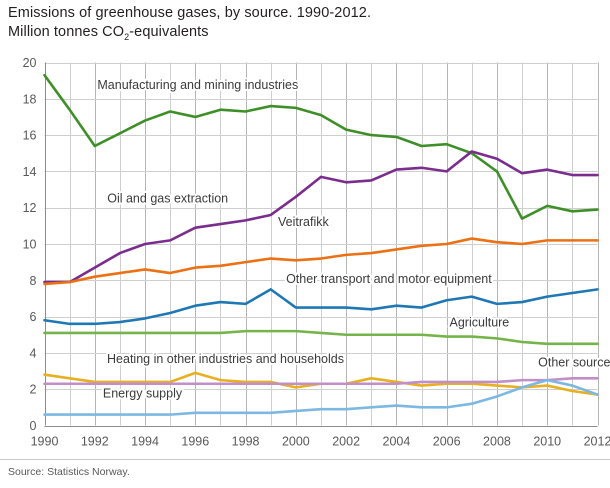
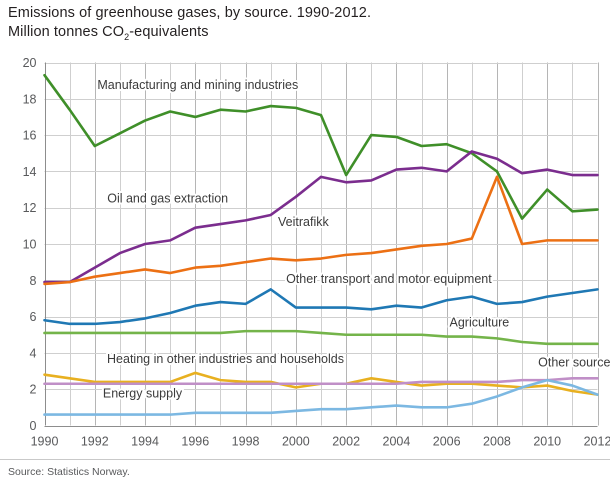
Manufacturing and mining industries/2002: 16.3 -> 13.8
Veitrafikk/2008: 10.1 -> 13.7
Manufacturing and mining industries/2010: 12.1 -> 13.0
